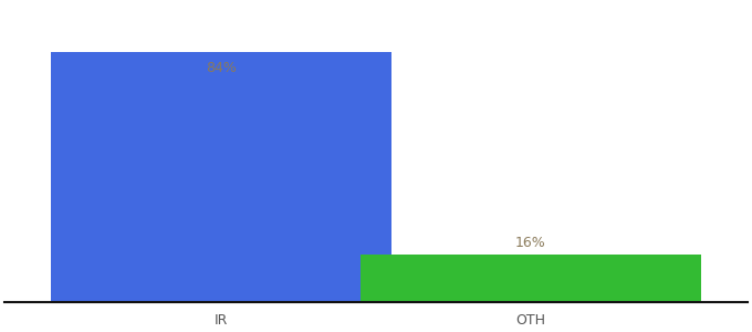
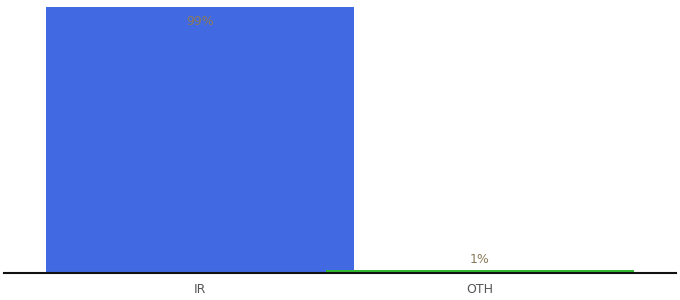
IR: 84% -> 99%
OTH: 16% -> 1%
